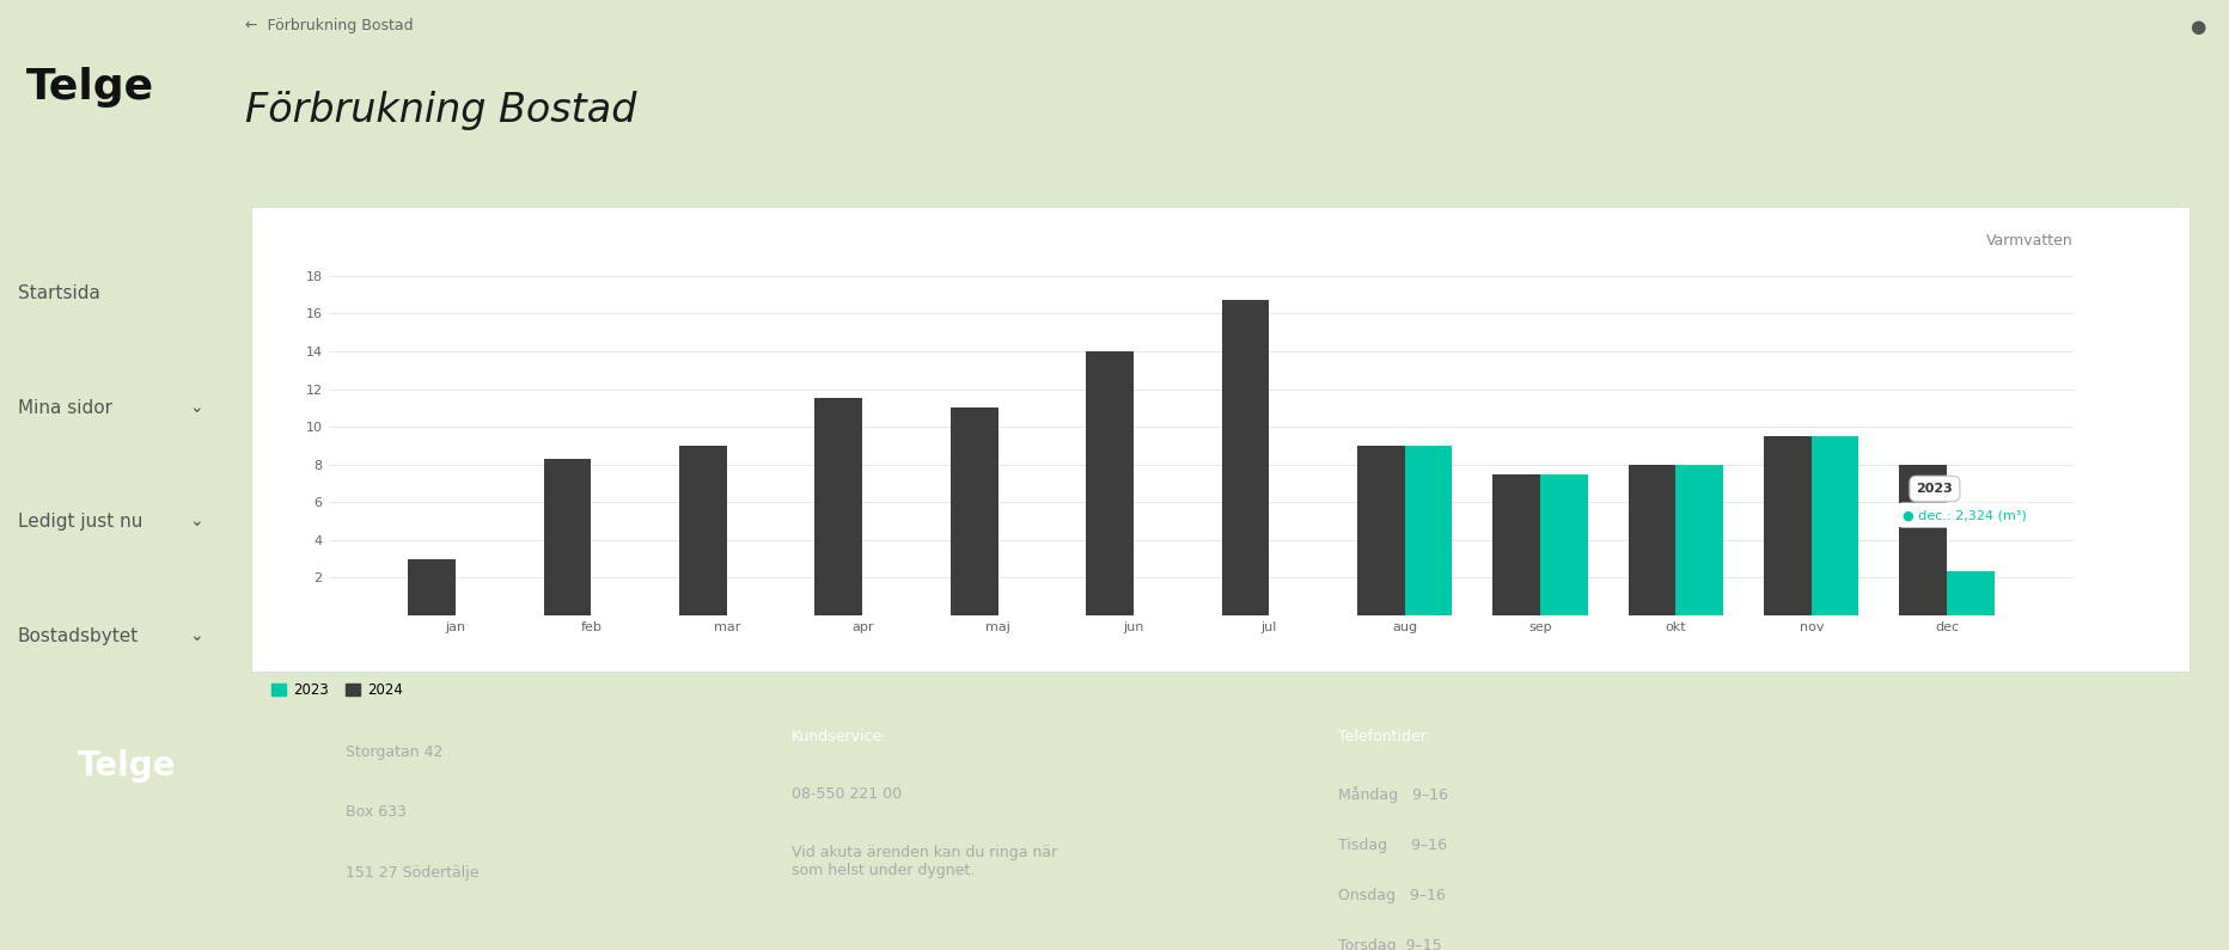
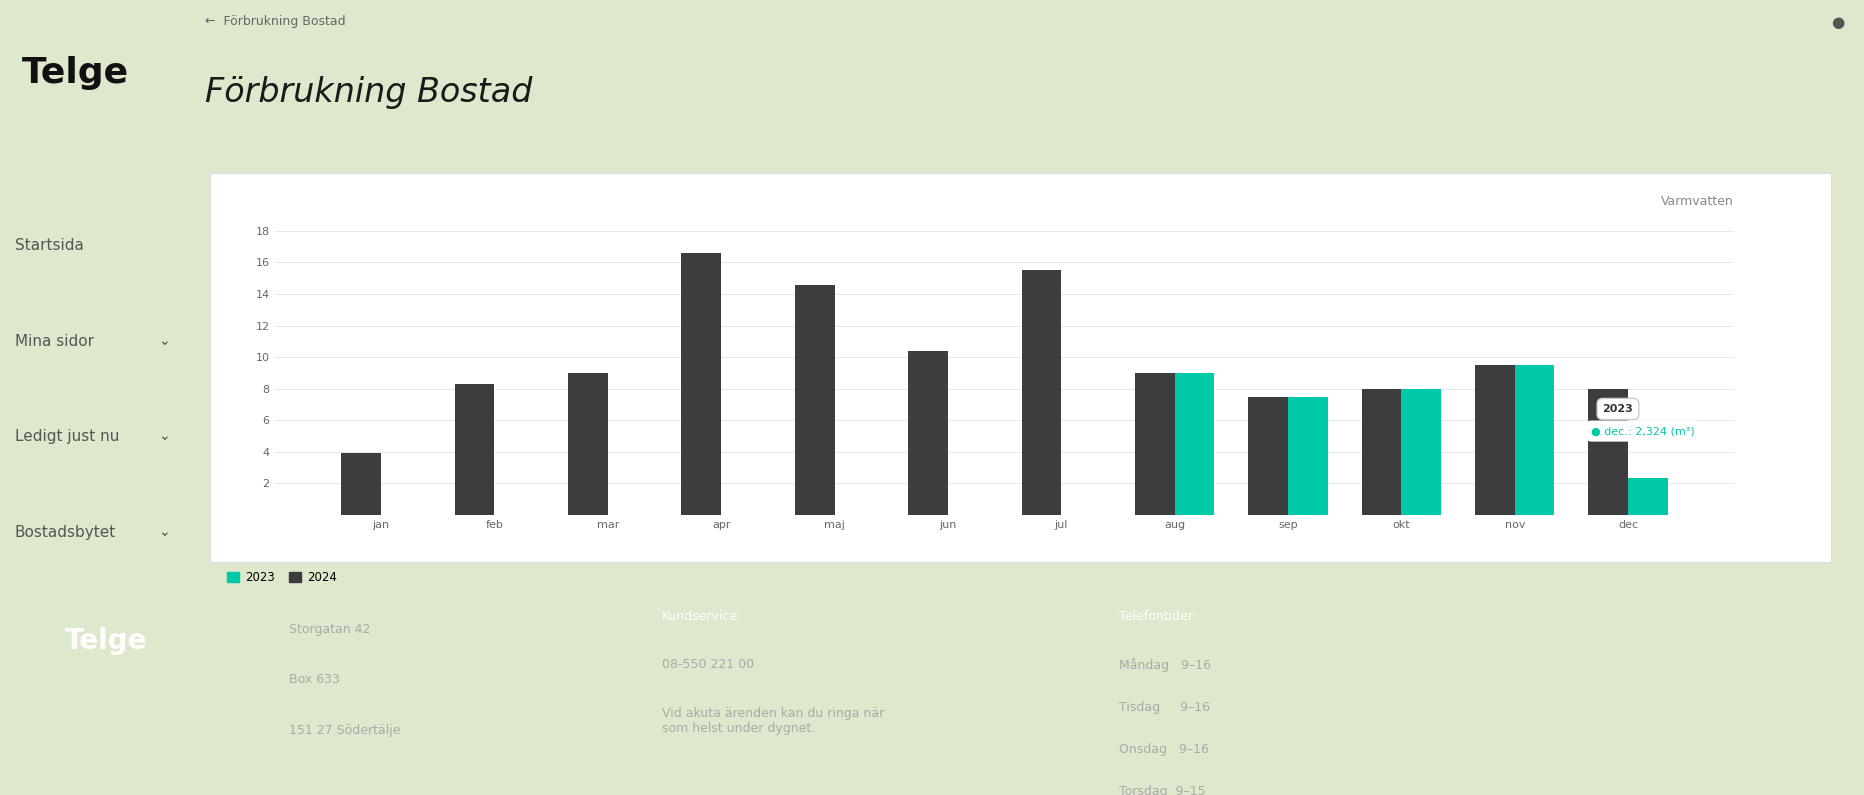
2024/jan: 3.0 -> 3.9
2024/apr: 11.5 -> 16.6
2024/maj: 11.0 -> 14.6
2024/jun: 14.0 -> 10.4
2024/jul: 16.7 -> 15.5
